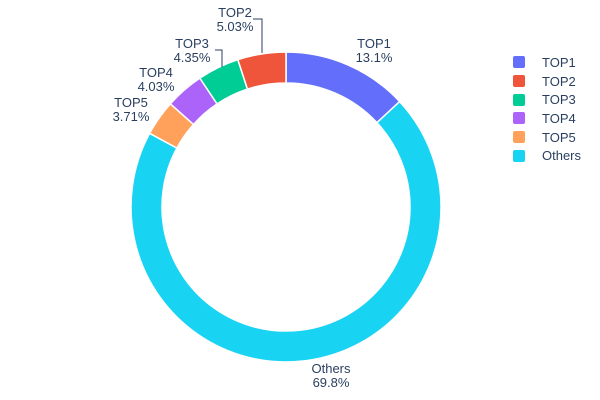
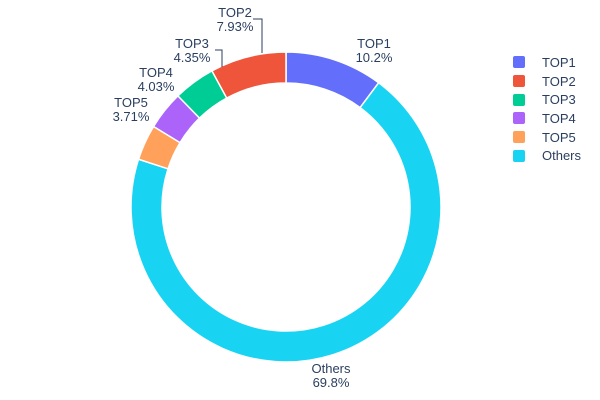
TOP1: 13.1% -> 10.2%
TOP2: 5.03% -> 7.93%
